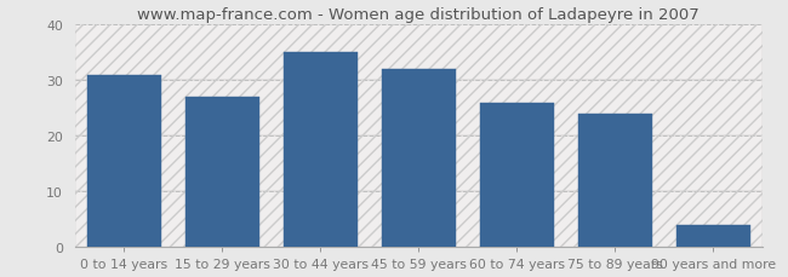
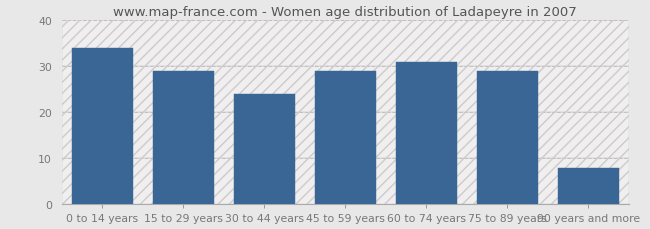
0 to 14 years: 31 -> 34
15 to 29 years: 27 -> 29
30 to 44 years: 35 -> 24
45 to 59 years: 32 -> 29
60 to 74 years: 26 -> 31
75 to 89 years: 24 -> 29
90 years and more: 4 -> 8
